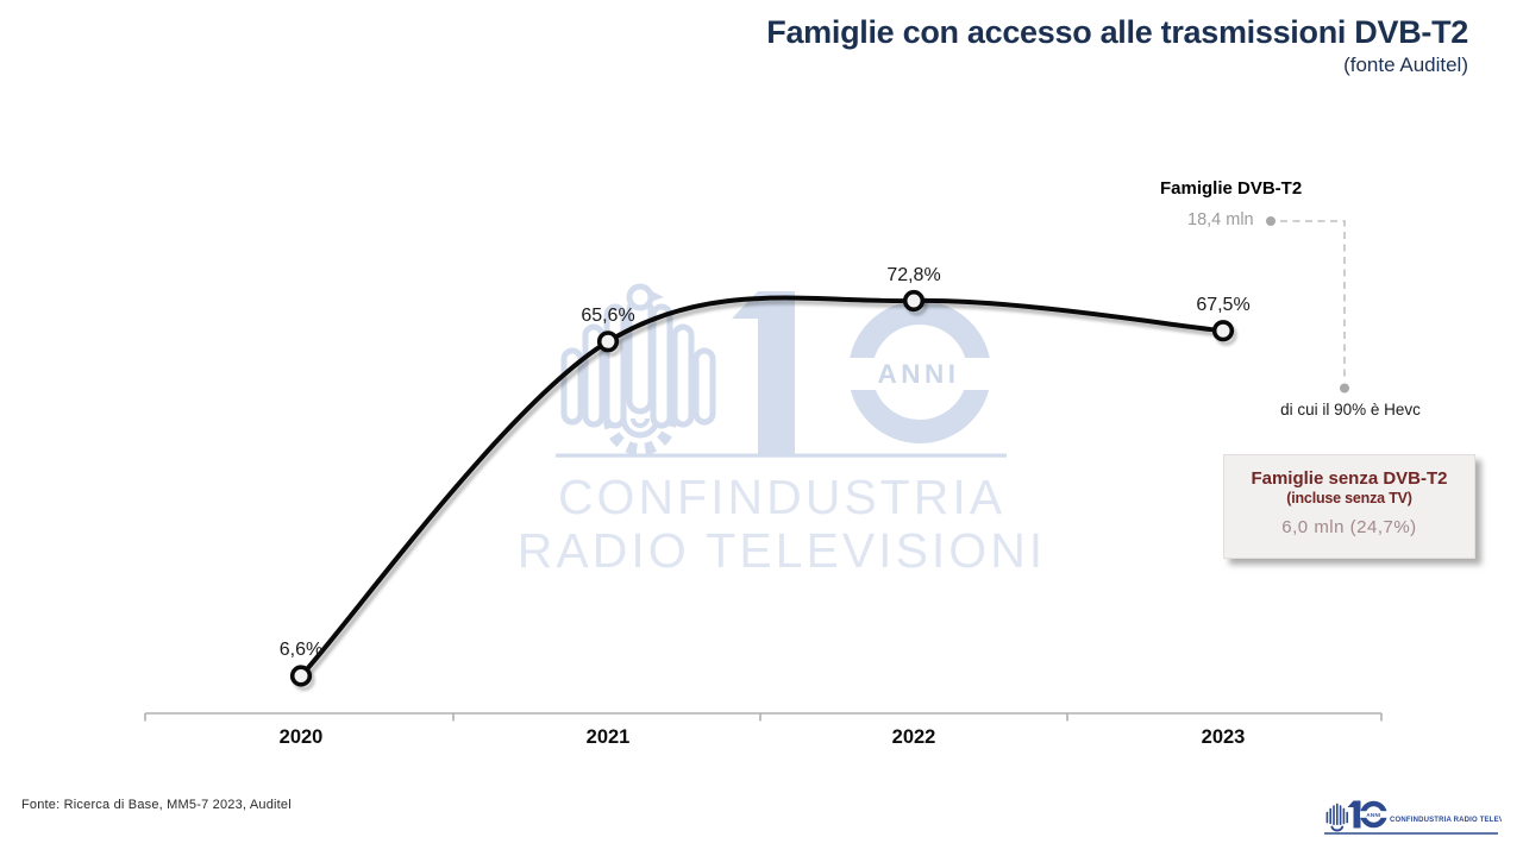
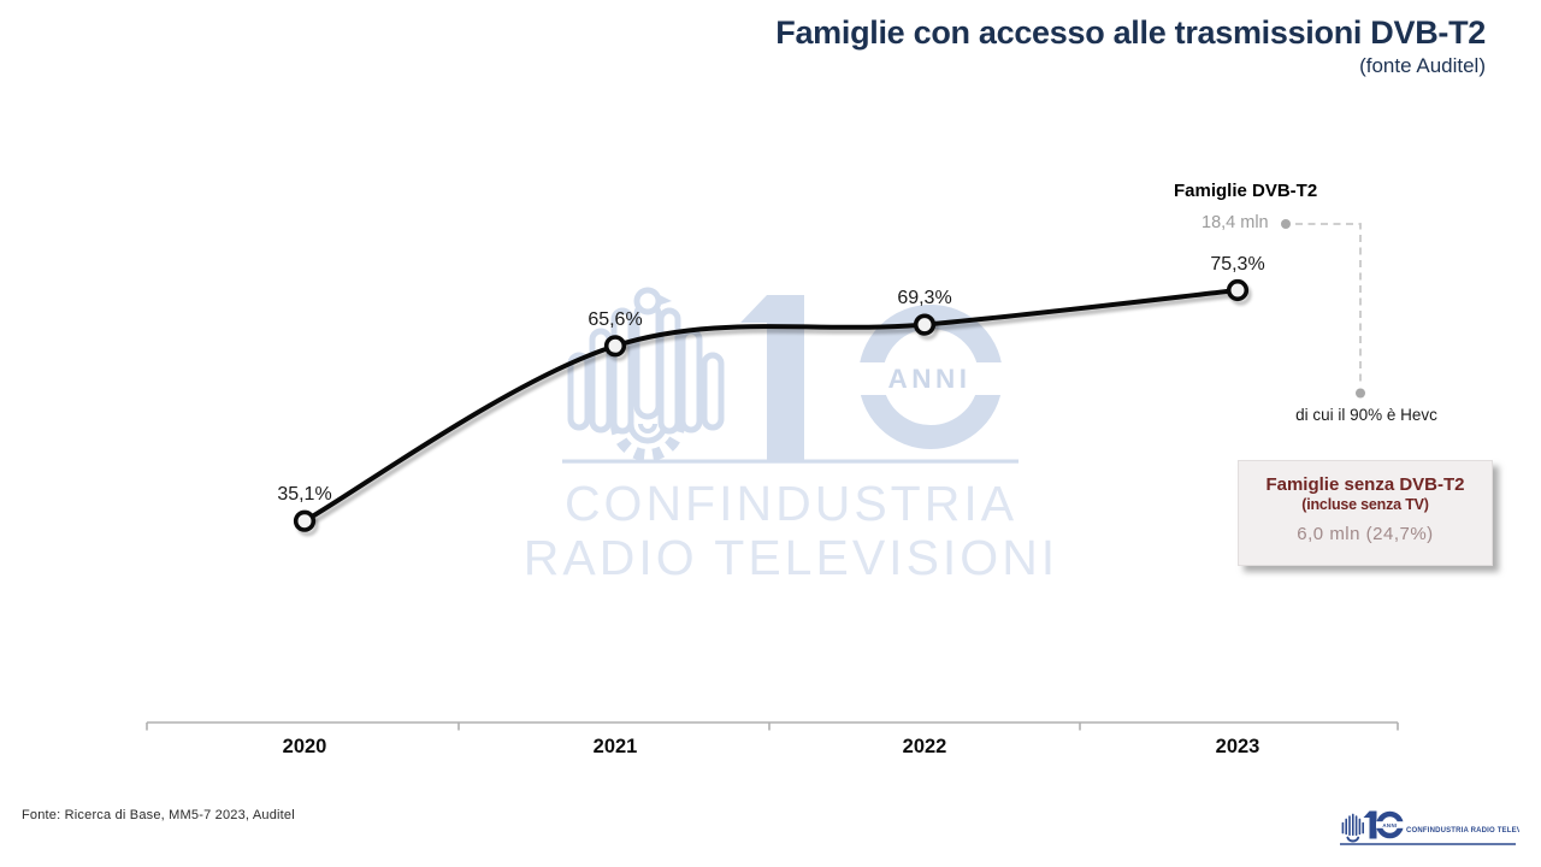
2020: 6,6% -> 35,1%
2022: 72,8% -> 69,3%
2023: 67,5% -> 75,3%
